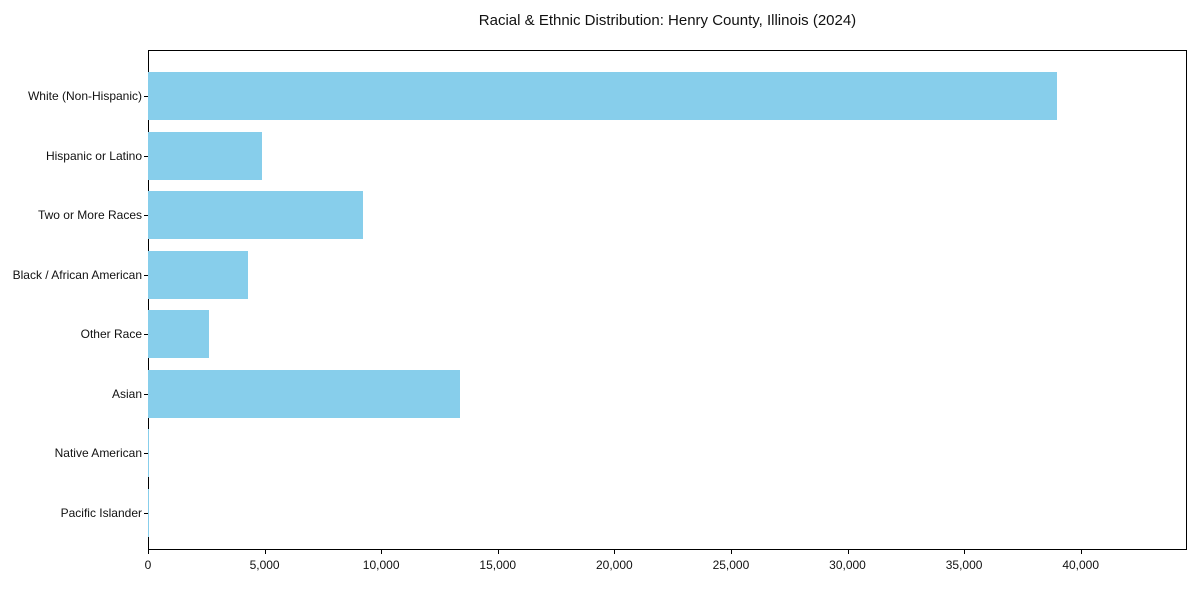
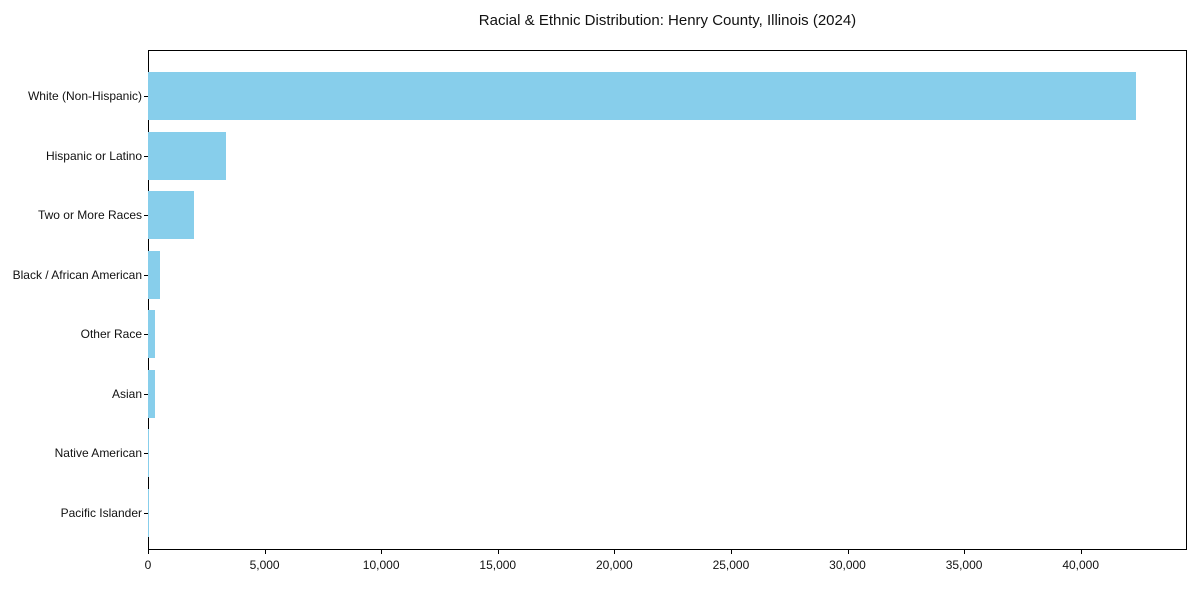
White (Non-Hispanic): 39000 -> 42400
Hispanic or Latino: 4900 -> 3400
Two or More Races: 9200 -> 2000
Black / African American: 4300 -> 500
Other Race: 2600 -> 300
Asian: 13400 -> 300
